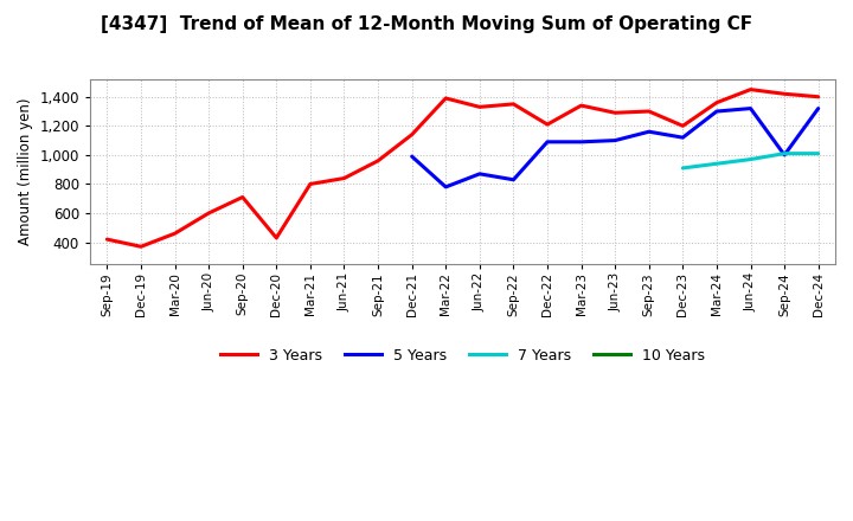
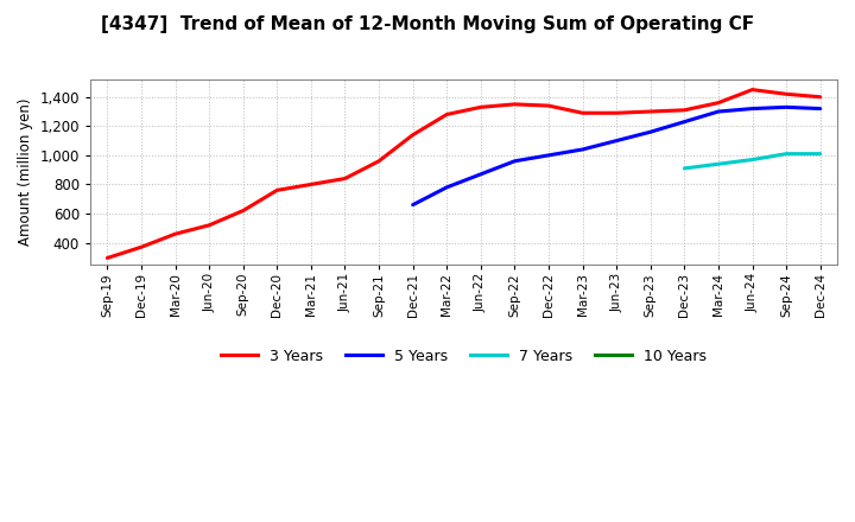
3 Years/Sep-19: 420 -> 300
3 Years/Jun-20: 600 -> 520
3 Years/Sep-20: 710 -> 620
3 Years/Dec-20: 430 -> 760
5 Years/Dec-21: 990 -> 660
3 Years/Mar-22: 1,390 -> 1,280
5 Years/Sep-22: 830 -> 960
3 Years/Dec-22: 1,210 -> 1,340
5 Years/Dec-22: 1,090 -> 1,000
3 Years/Mar-23: 1,340 -> 1,290
5 Years/Mar-23: 1,090 -> 1,040
3 Years/Dec-23: 1,200 -> 1,310
5 Years/Dec-23: 1,120 -> 1,230
5 Years/Sep-24: 1,000 -> 1,330
